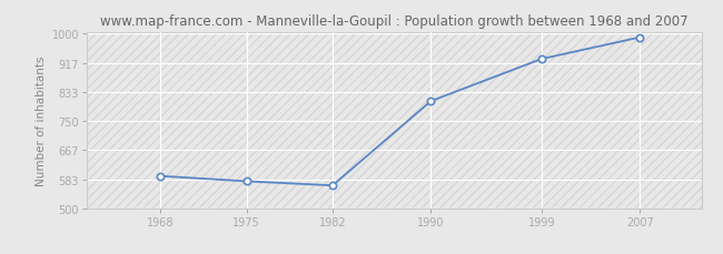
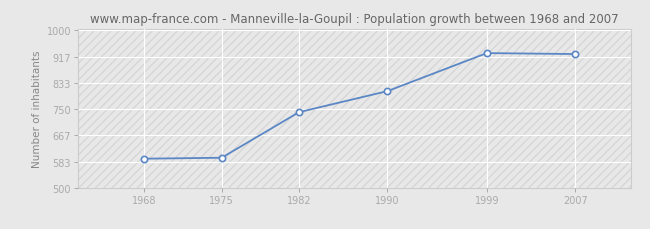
1975: 577 -> 595
1982: 565 -> 740
2007: 990 -> 925
